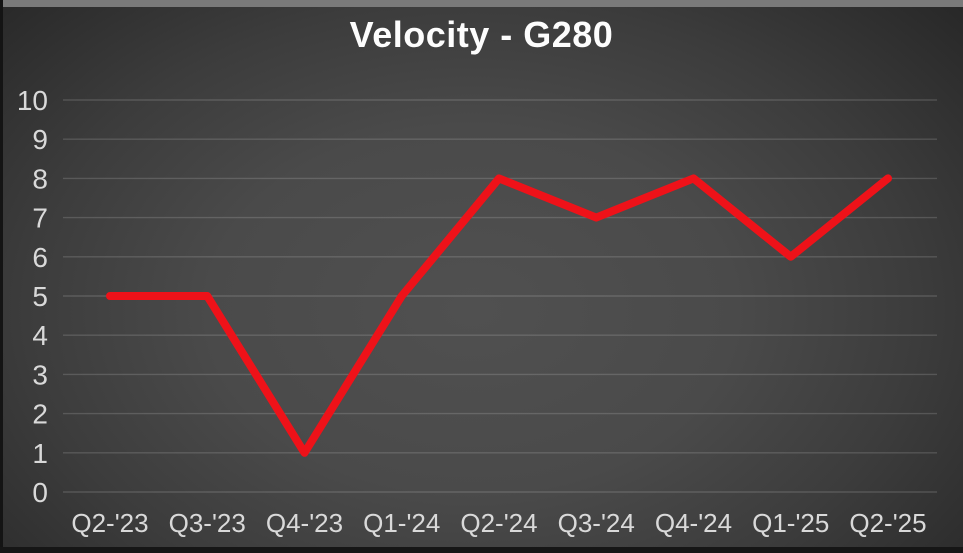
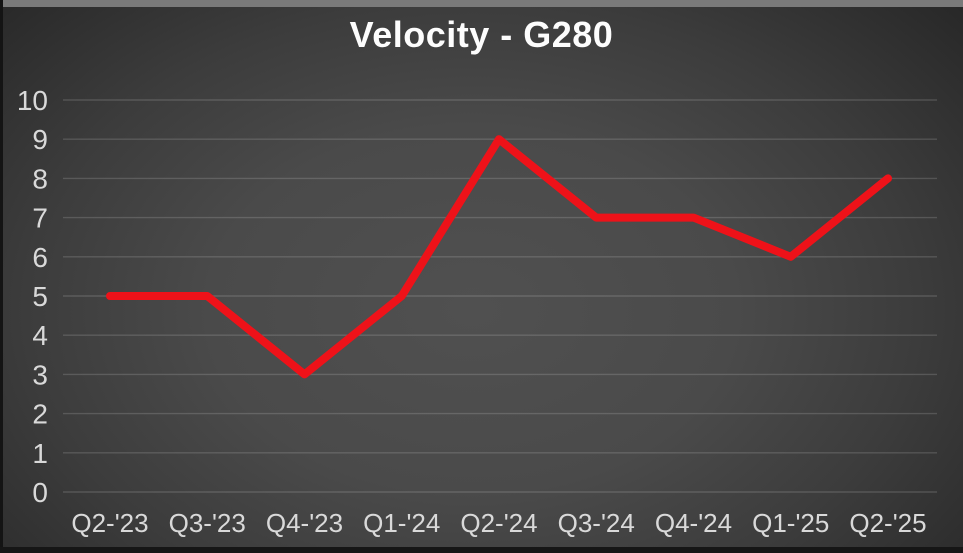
Q4-'23: 1 -> 3
Q2-'24: 8 -> 9
Q4-'24: 8 -> 7
